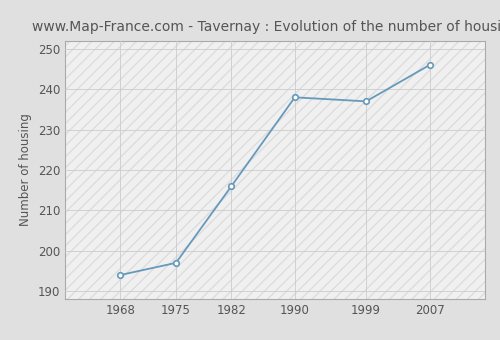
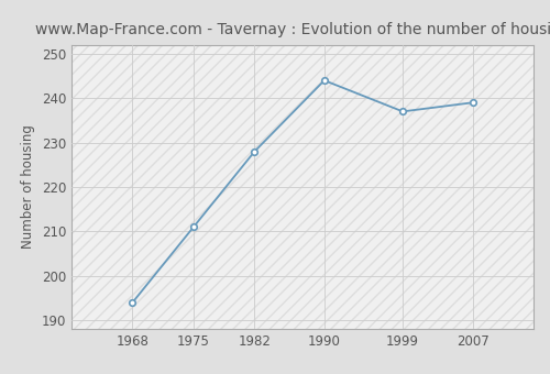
1975: 197 -> 211
1982: 216 -> 228
1990: 238 -> 244
2007: 246 -> 239
